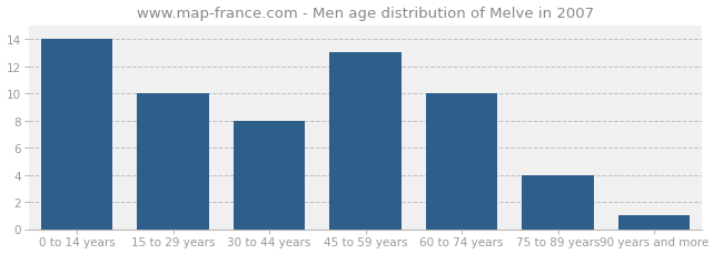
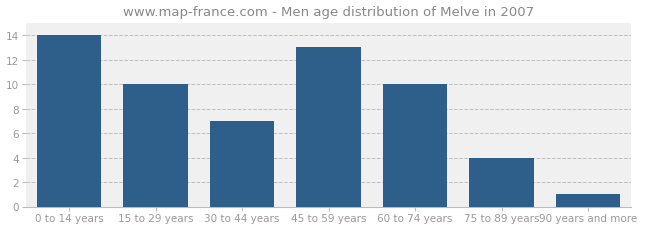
30 to 44 years: 8 -> 7
